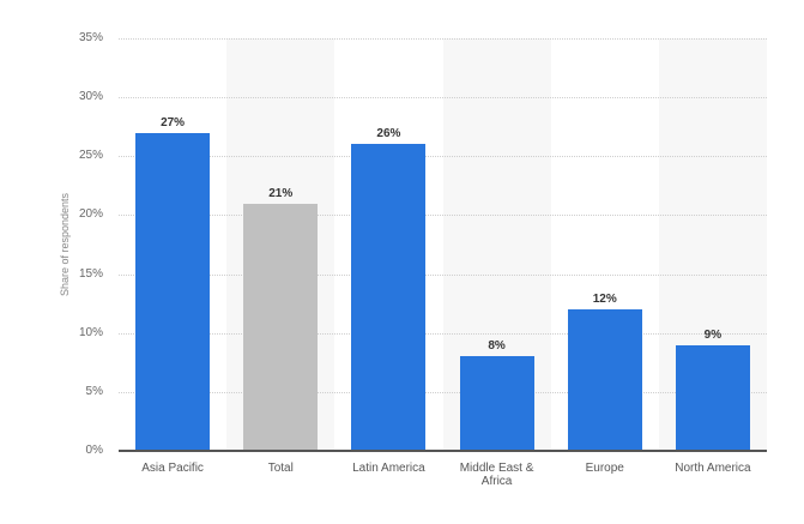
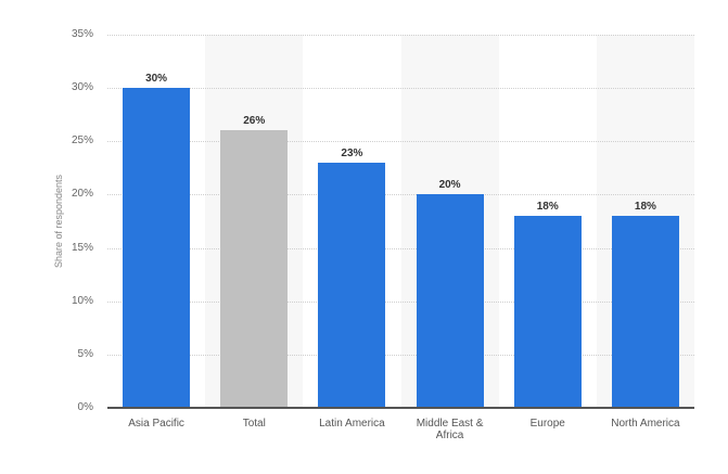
Asia Pacific: 27% -> 30%
Total: 21% -> 26%
Latin America: 26% -> 23%
Middle East & Africa: 8% -> 20%
Europe: 12% -> 18%
North America: 9% -> 18%
